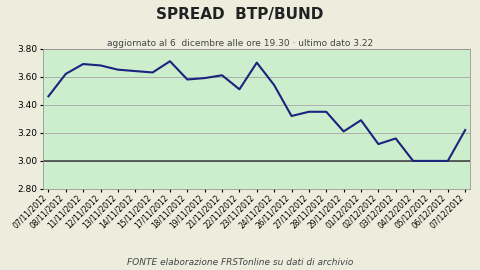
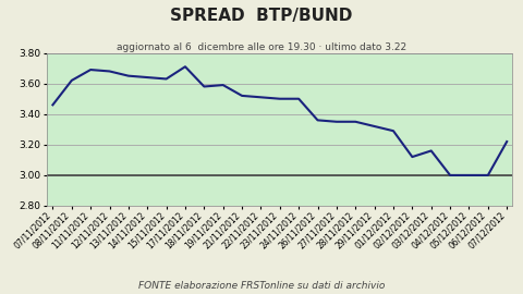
21/11/2012: 3.61 -> 3.52
23/11/2012: 3.70 -> 3.50
24/11/2012: 3.54 -> 3.50
26/11/2012: 3.32 -> 3.36
29/11/2012: 3.21 -> 3.32
